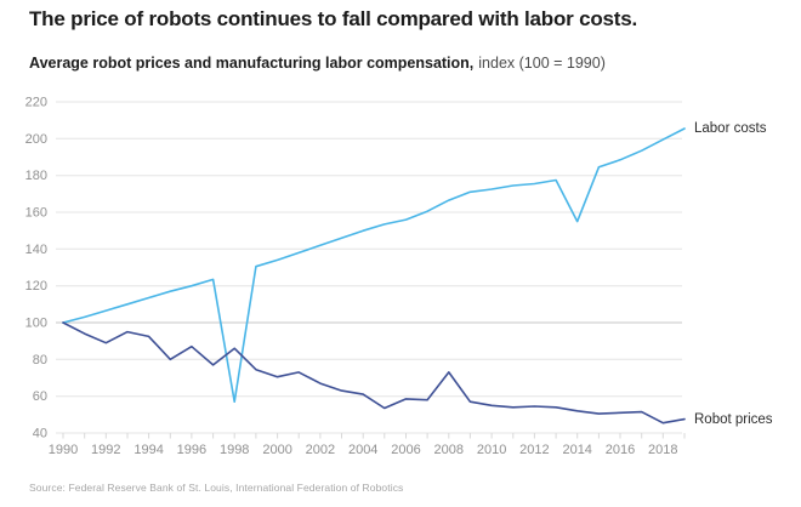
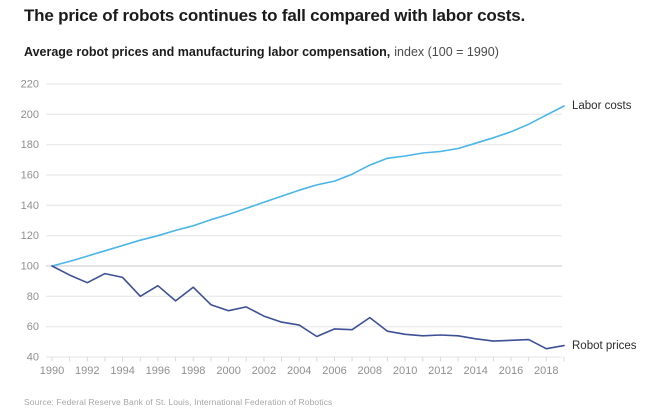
Labor costs/1998: 57 -> 126
Robot prices/2008: 73 -> 66
Labor costs/2014: 155 -> 181
